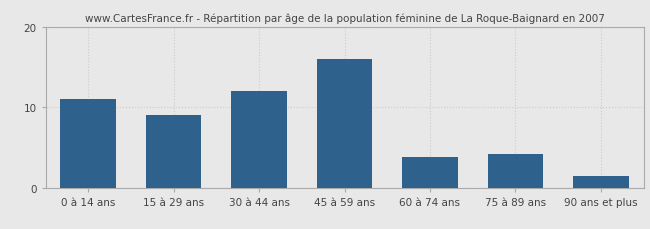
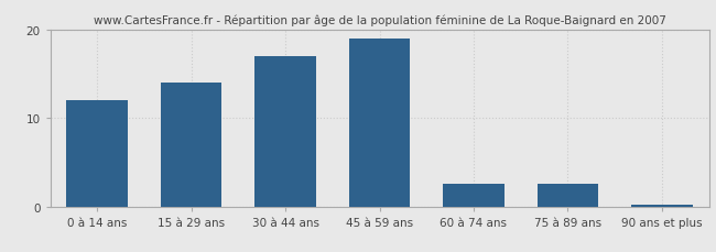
0 à 14 ans: 11.0 -> 12.0
15 à 29 ans: 9.0 -> 14.0
30 à 44 ans: 12.0 -> 17.0
45 à 59 ans: 16.0 -> 19.0
60 à 74 ans: 3.8 -> 2.5
75 à 89 ans: 4.2 -> 2.5
90 ans et plus: 1.4 -> 0.2
